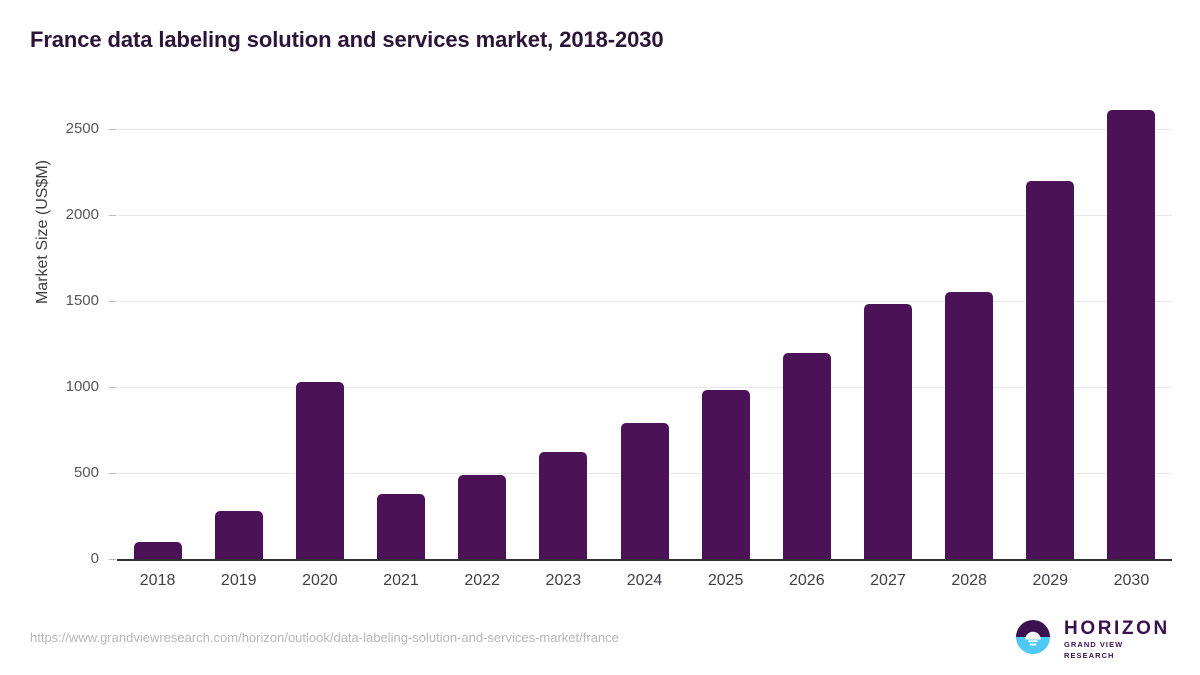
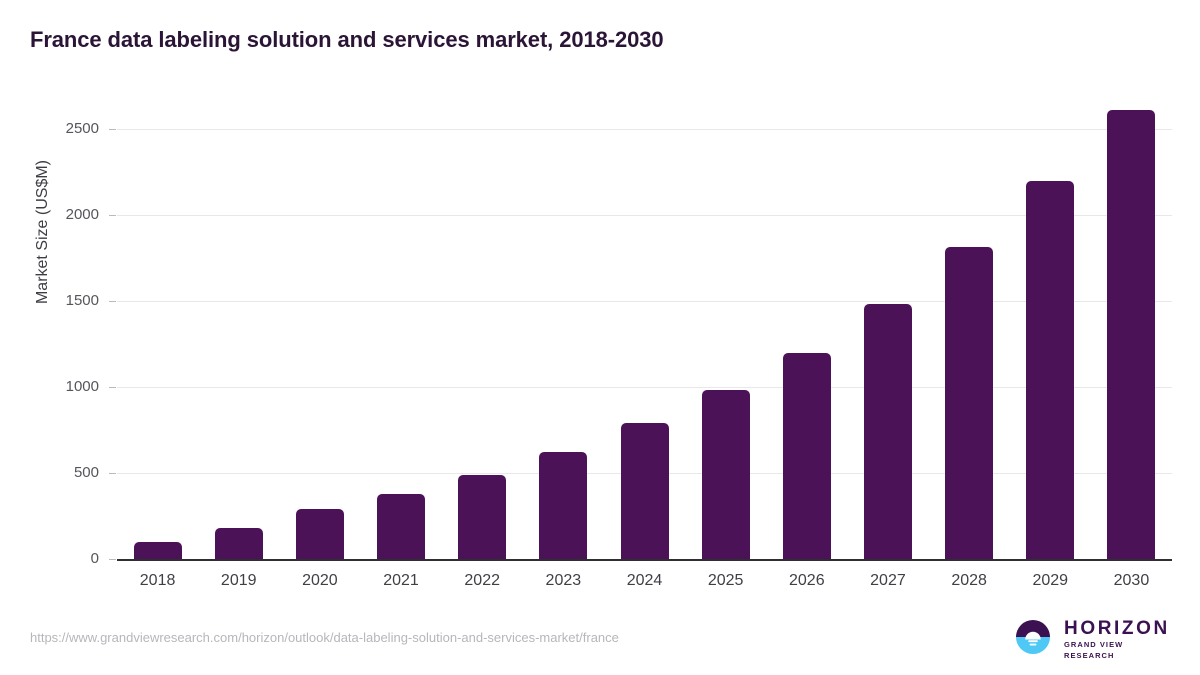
2019: 280 -> 180
2020: 1030 -> 290
2028: 1550 -> 1820
